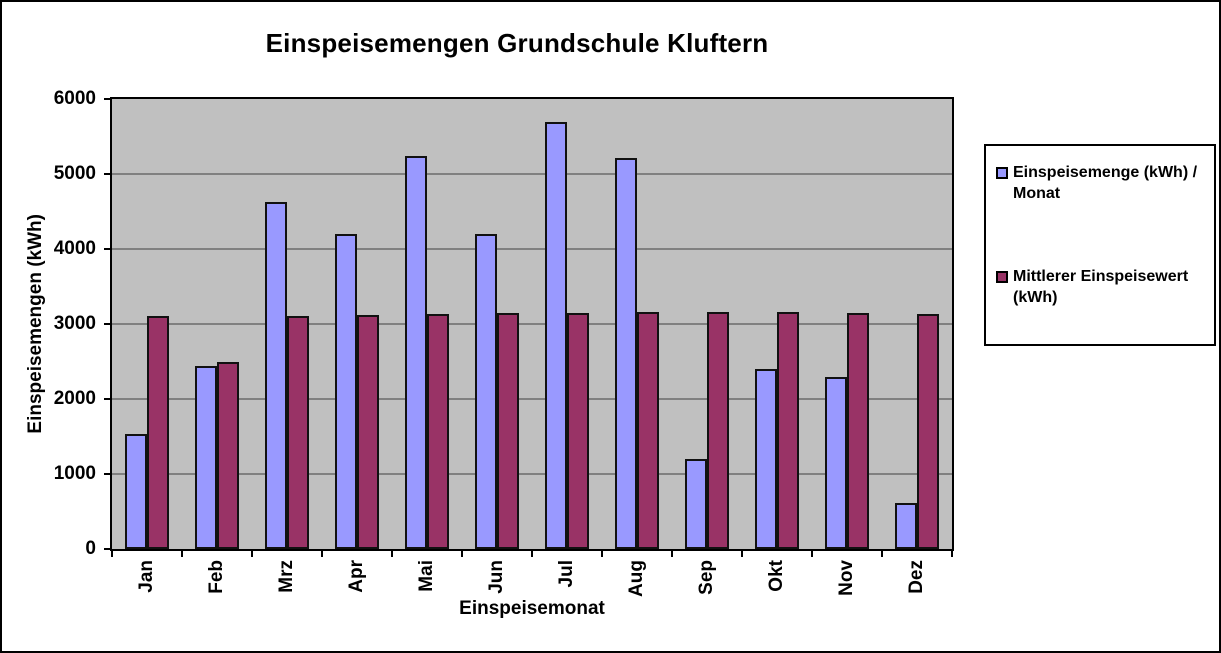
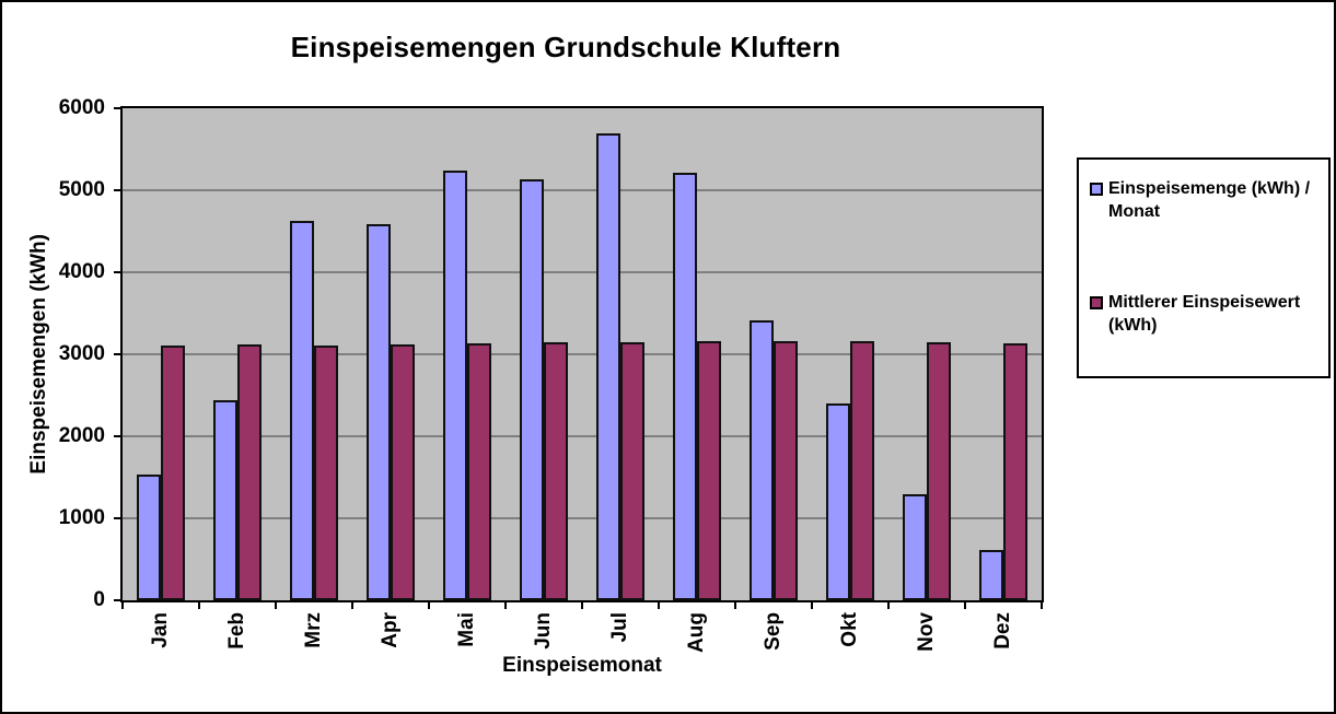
Mittlerer Einspeisewert (kWh)/Feb: 2500 -> 3100
Einspeisemenge (kWh) / Monat/Apr: 4200 -> 4600
Einspeisemenge (kWh) / Monat/Jun: 4200 -> 5100
Einspeisemenge (kWh) / Monat/Sep: 1200 -> 3400
Einspeisemenge (kWh) / Monat/Nov: 2300 -> 1300
